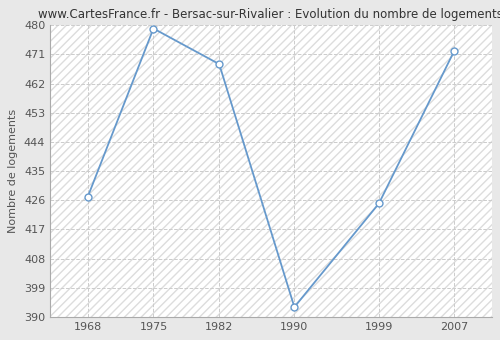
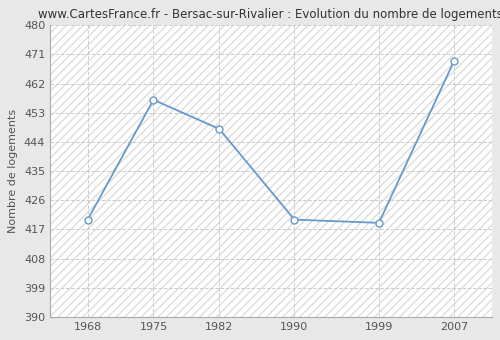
1968: 427 -> 420
1975: 479 -> 457
1982: 468 -> 448
1990: 393 -> 420
1999: 425 -> 419
2007: 472 -> 469
